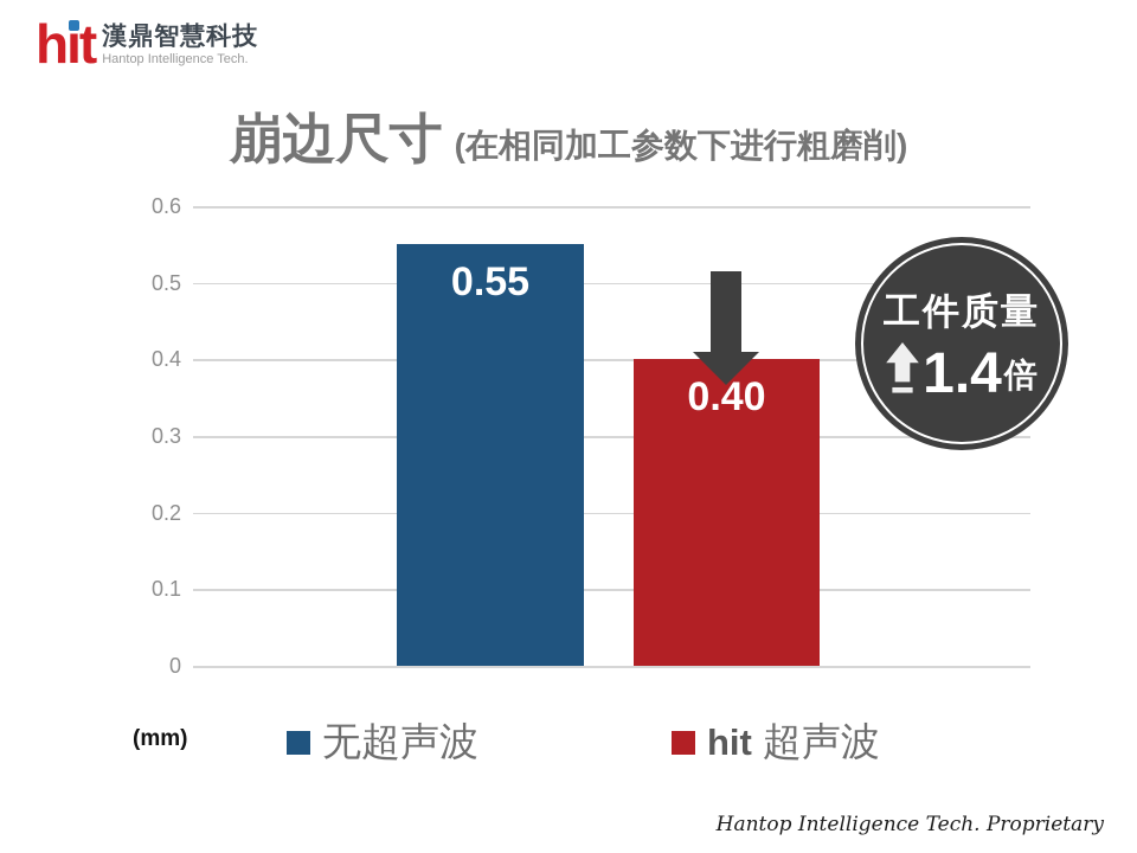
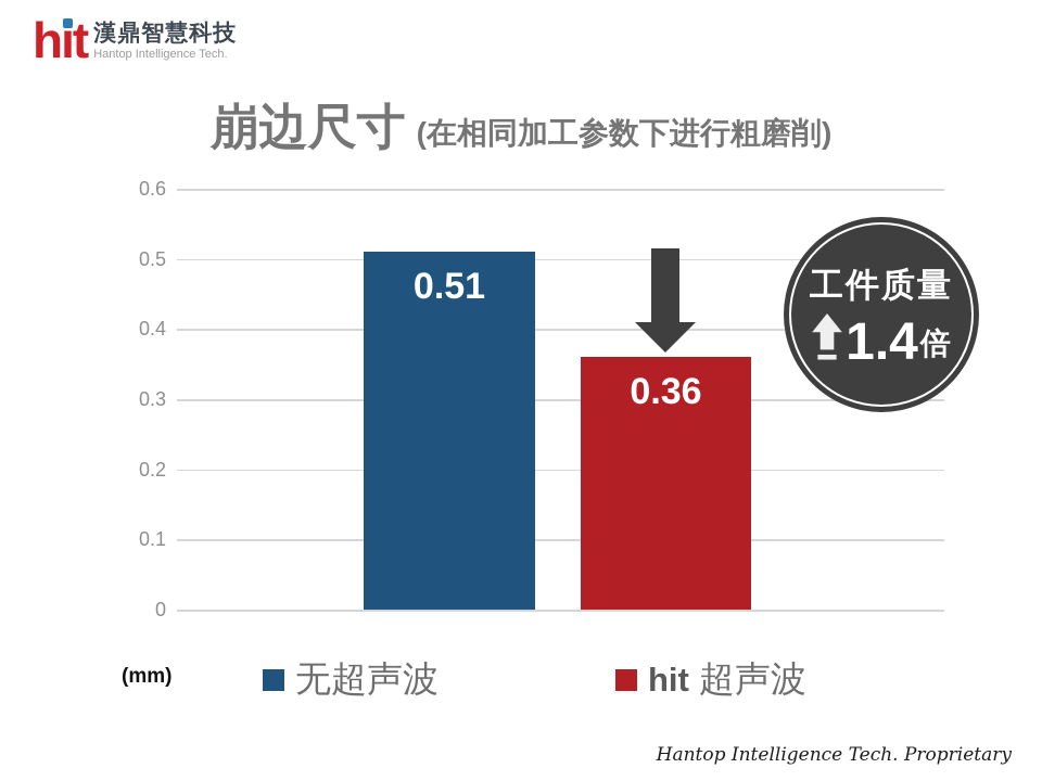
无超声波: 0.55 -> 0.51
hit 超声波: 0.40 -> 0.36
